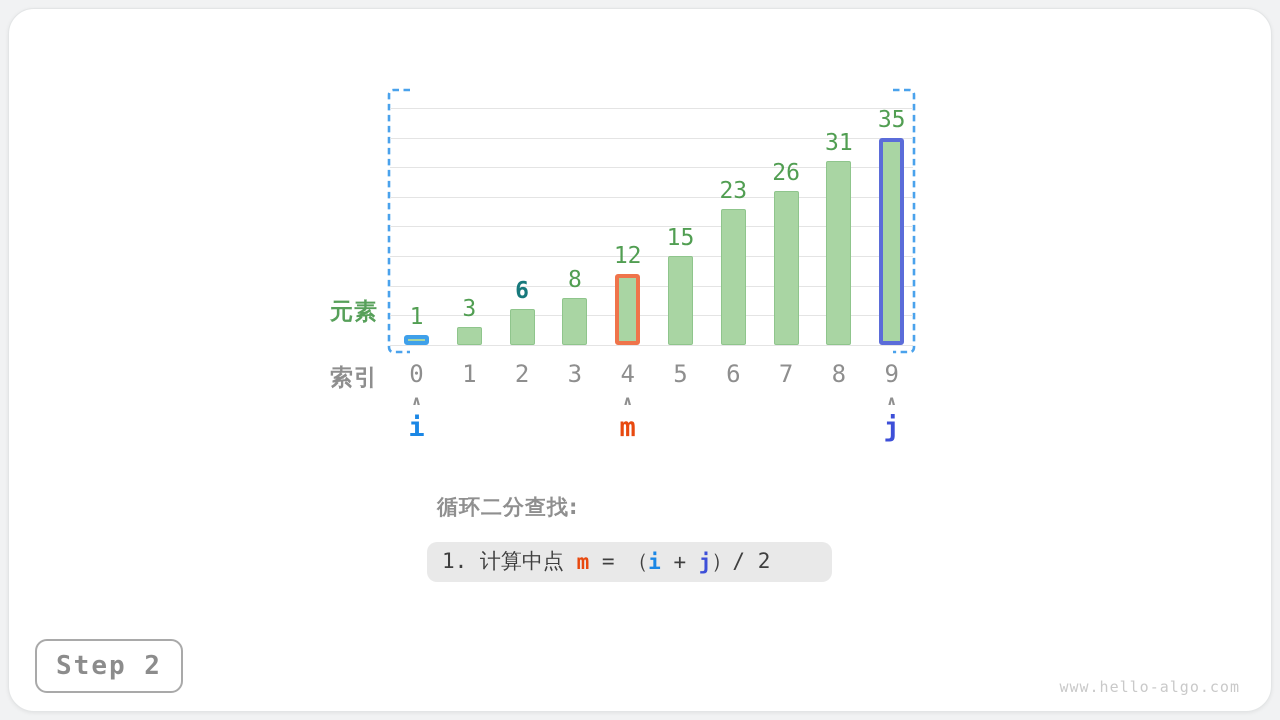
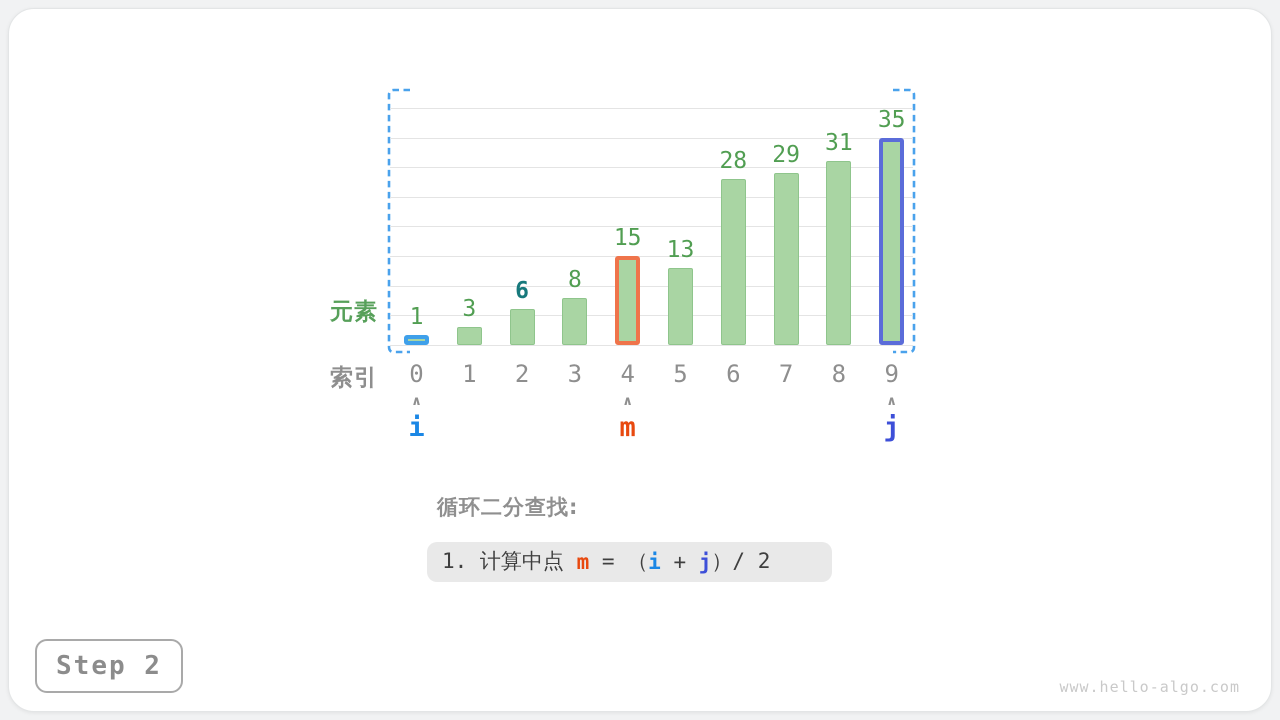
4: 12 -> 15
5: 15 -> 13
6: 23 -> 28
7: 26 -> 29
